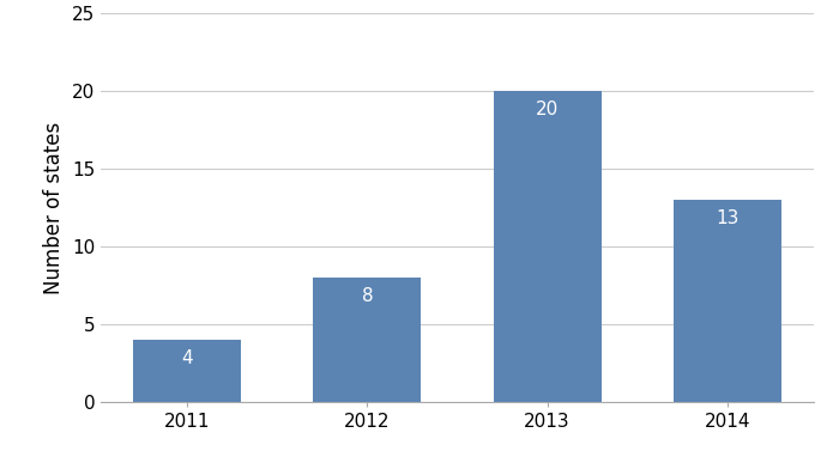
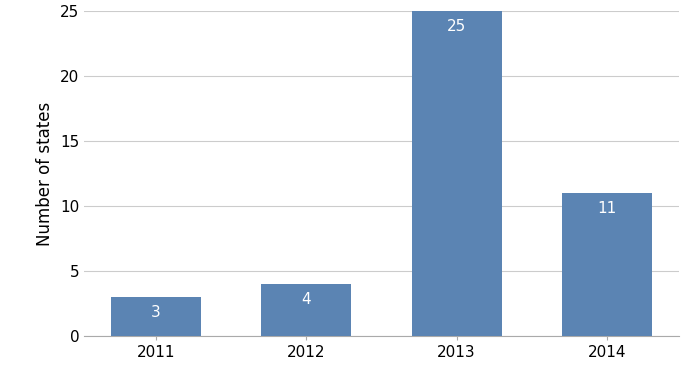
2011: 4 -> 3
2012: 8 -> 4
2013: 20 -> 25
2014: 13 -> 11
